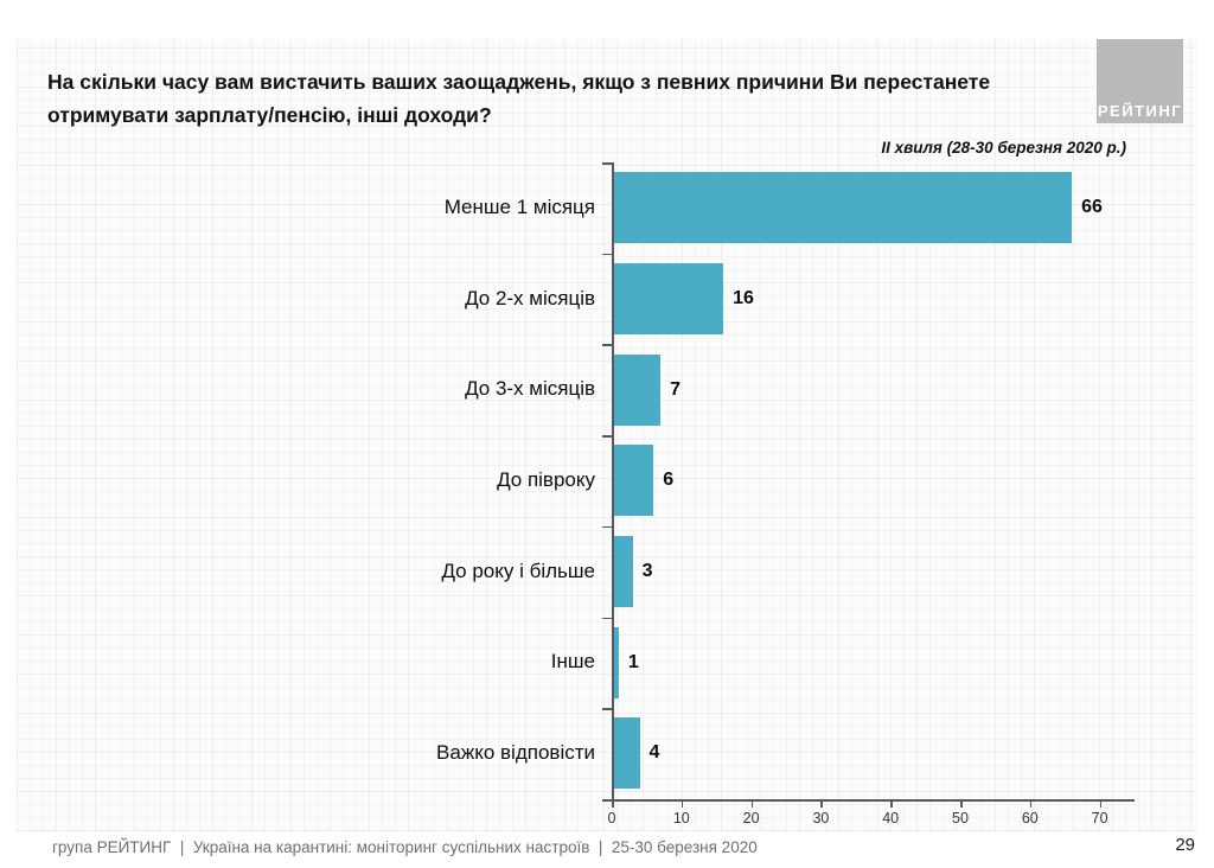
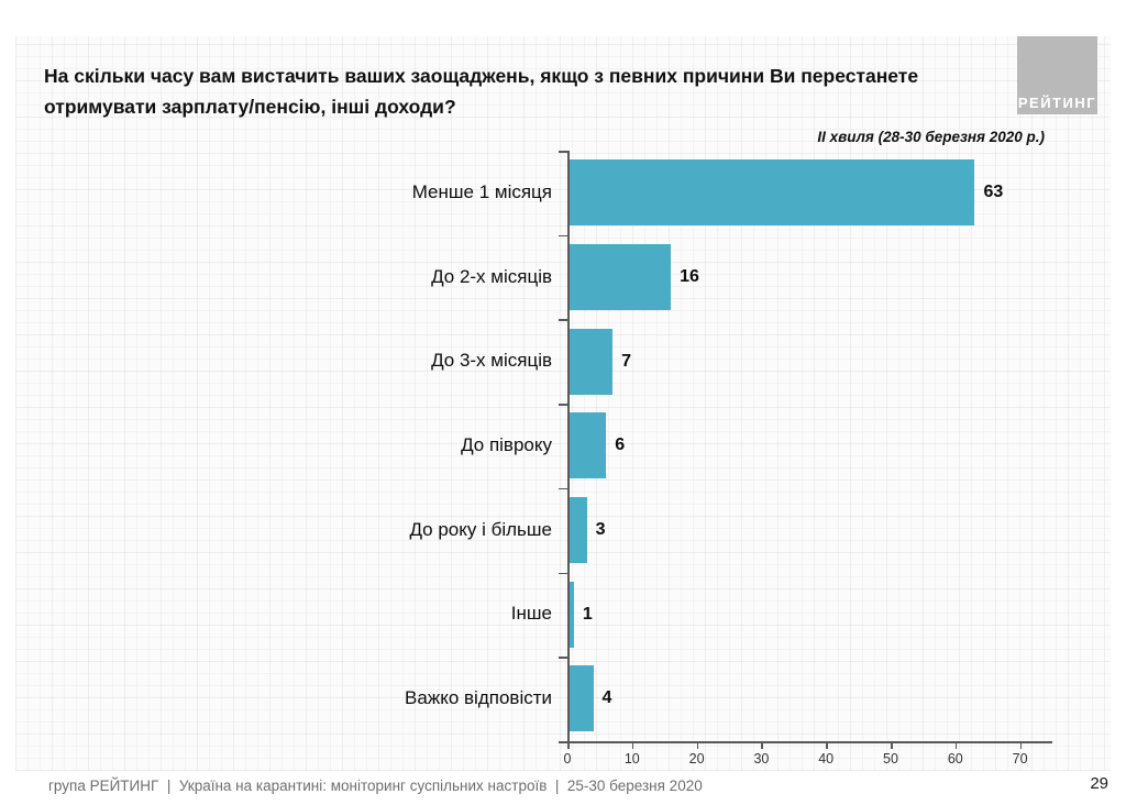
Менше 1 місяця: 66 -> 63
